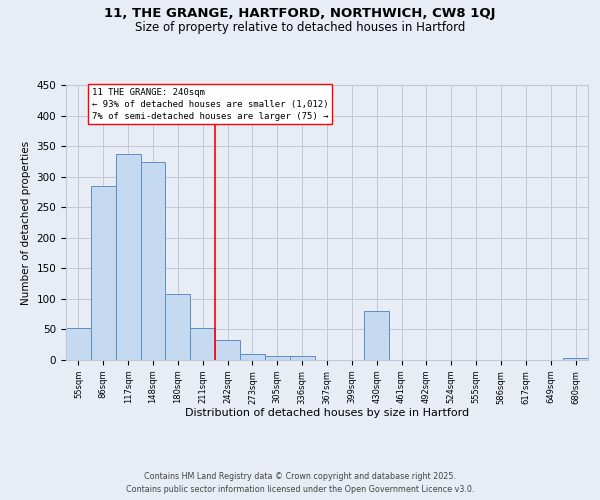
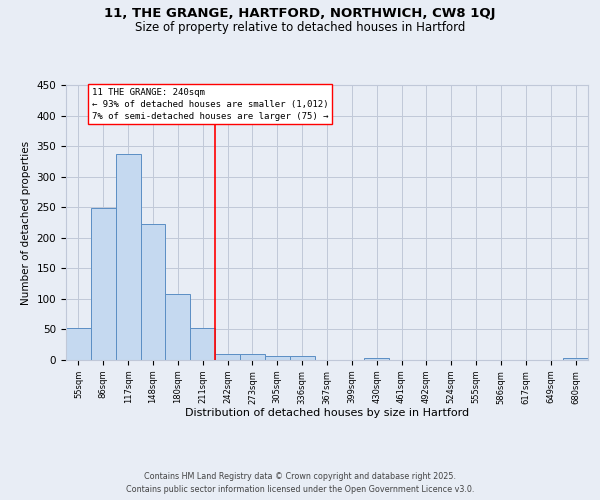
86sqm: 284 -> 248
148sqm: 324 -> 223
242sqm: 32 -> 10
430sqm: 80 -> 4
